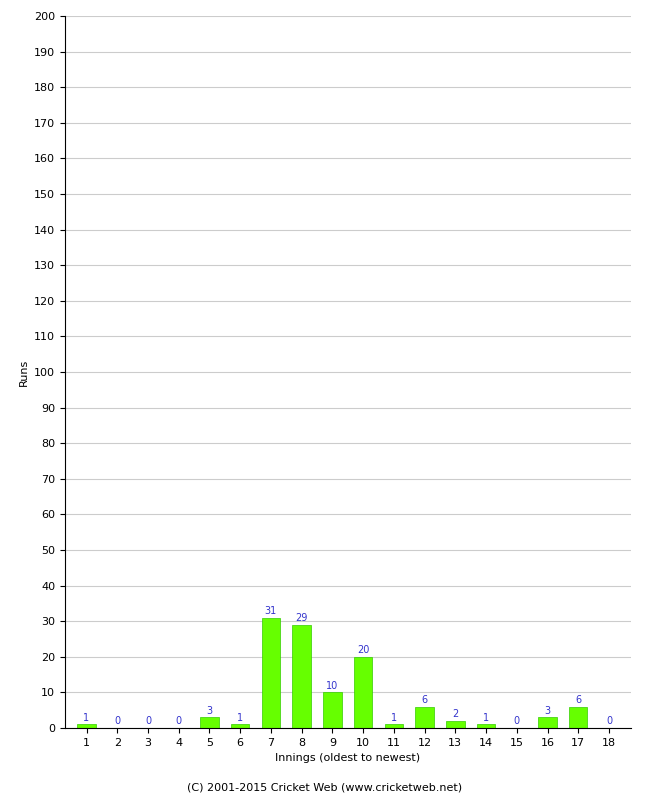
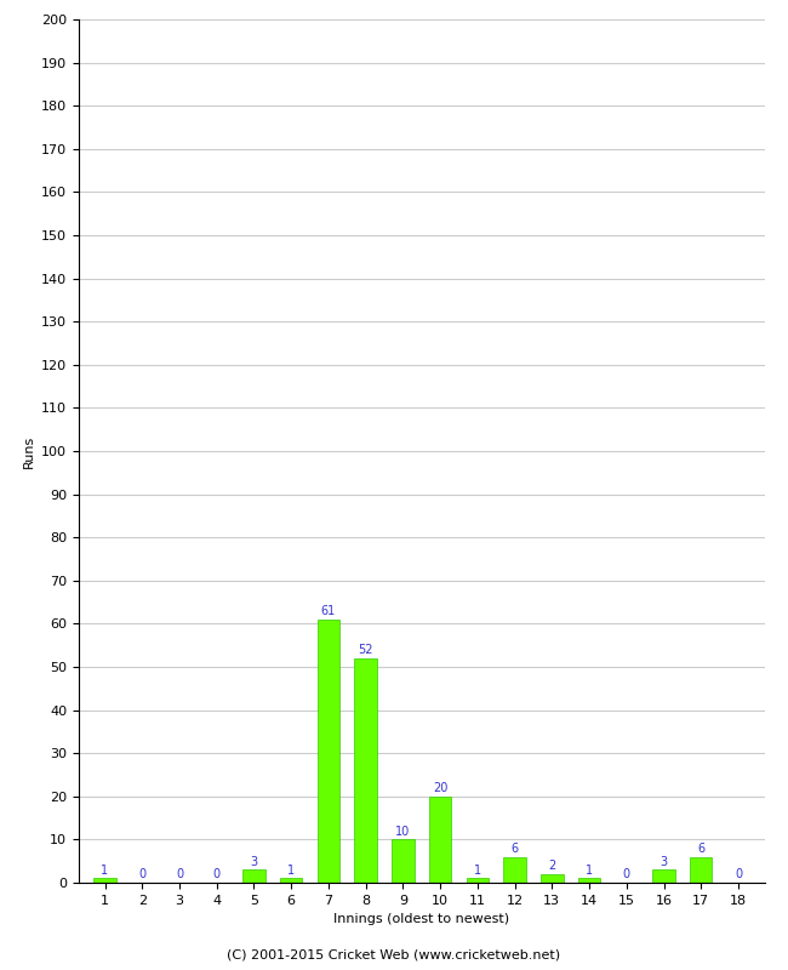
7: 31 -> 61
8: 29 -> 52
